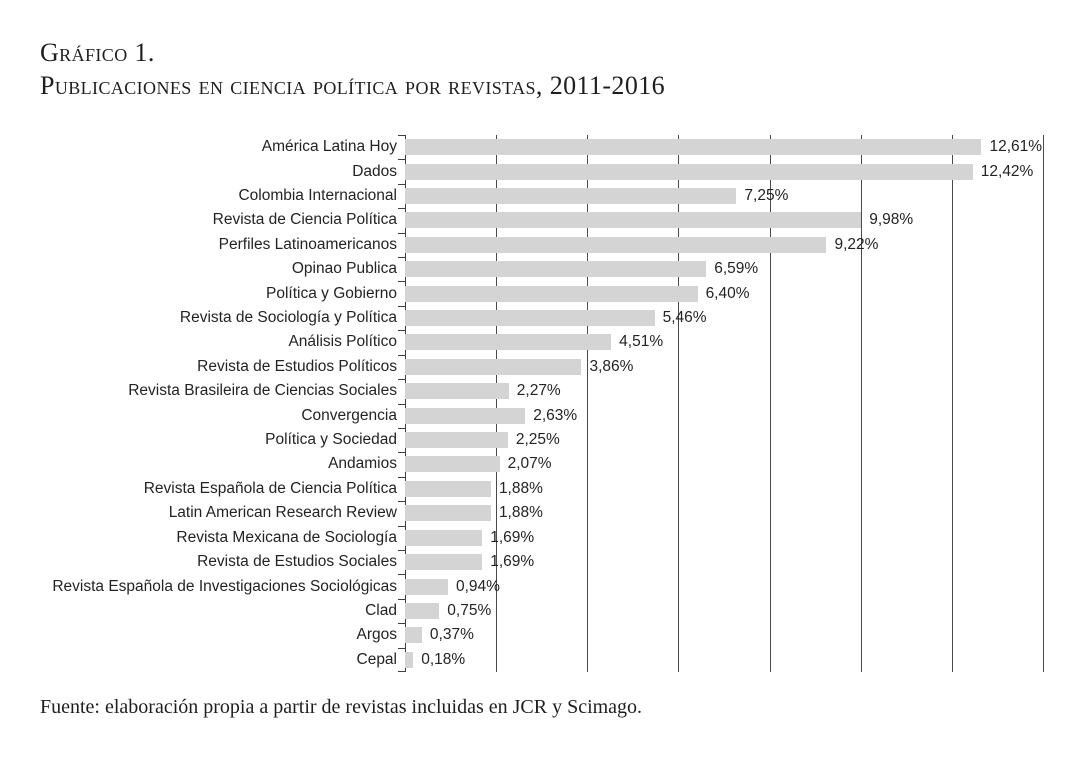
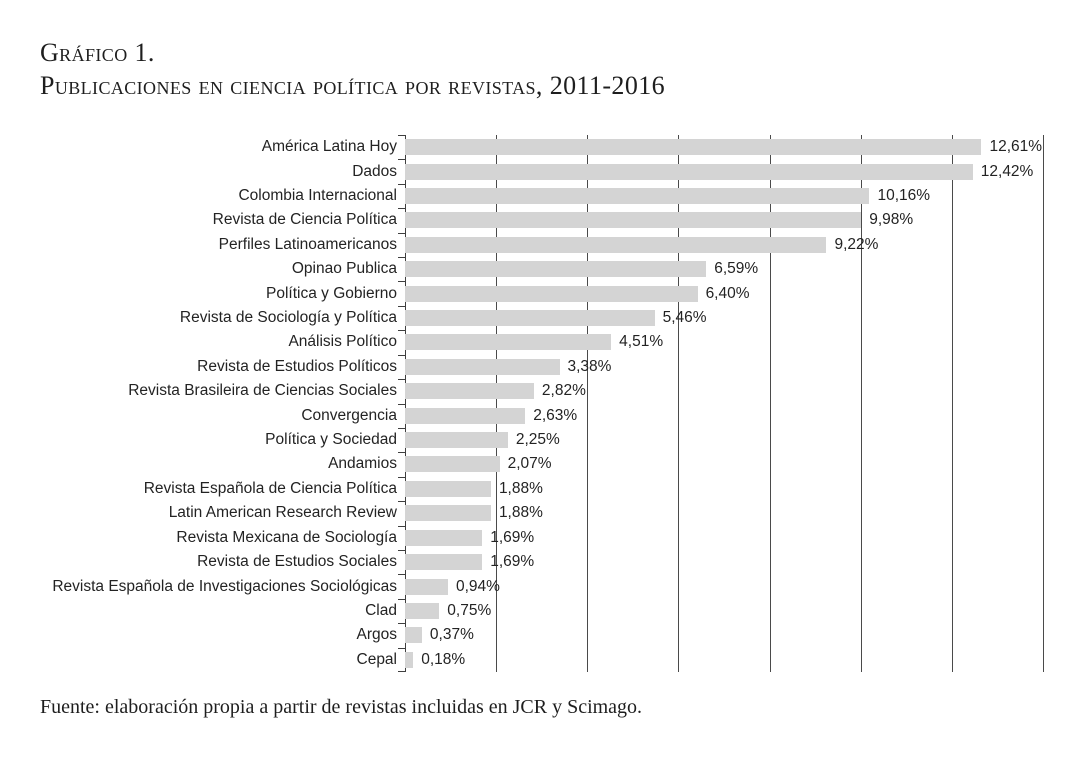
Colombia Internacional: 7,25% -> 10,16%
Revista de Estudios Políticos: 3,86% -> 3,38%
Revista Brasileira de Ciencias Sociales: 2,27% -> 2,82%
